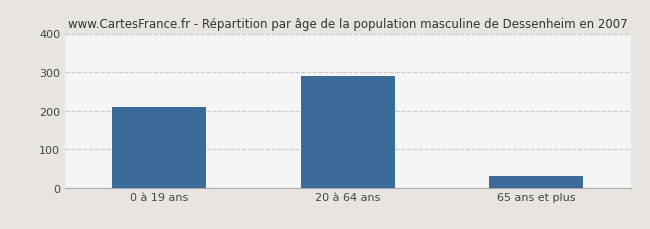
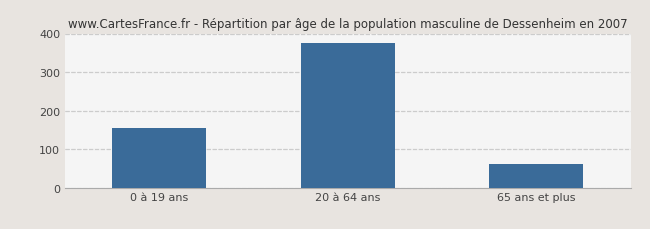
0 à 19 ans: 210 -> 155
20 à 64 ans: 290 -> 375
65 ans et plus: 30 -> 62
